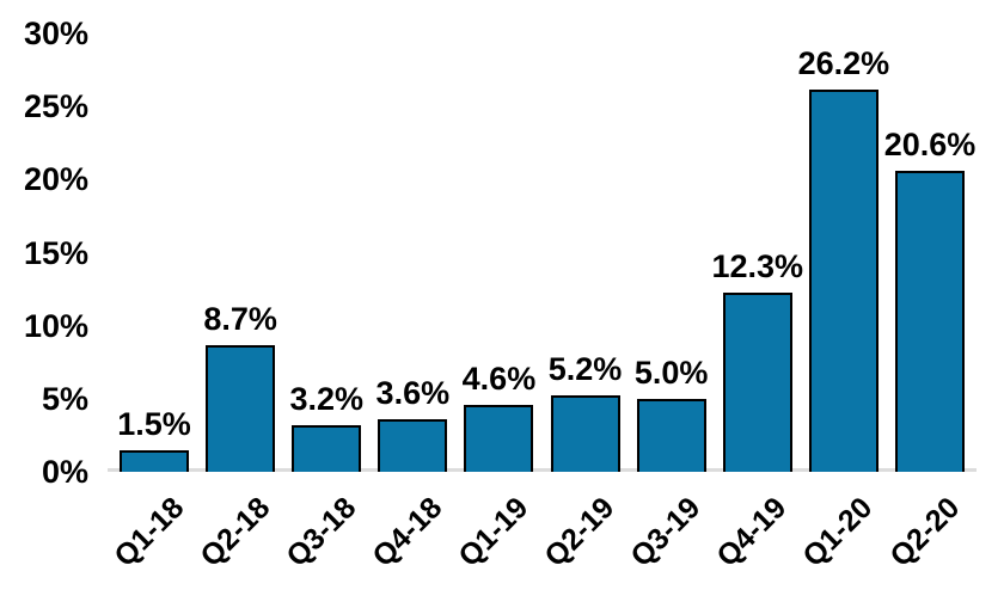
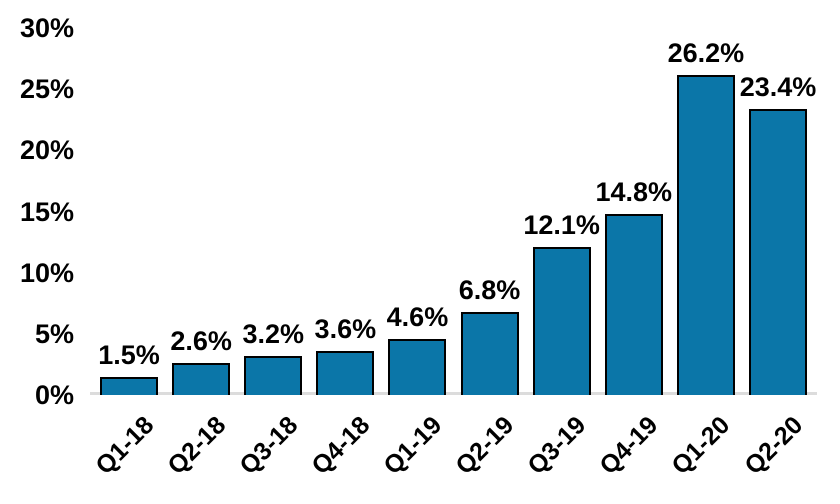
Q2-18: 8.7% -> 2.6%
Q2-19: 5.2% -> 6.8%
Q3-19: 5.0% -> 12.1%
Q4-19: 12.3% -> 14.8%
Q2-20: 20.6% -> 23.4%
